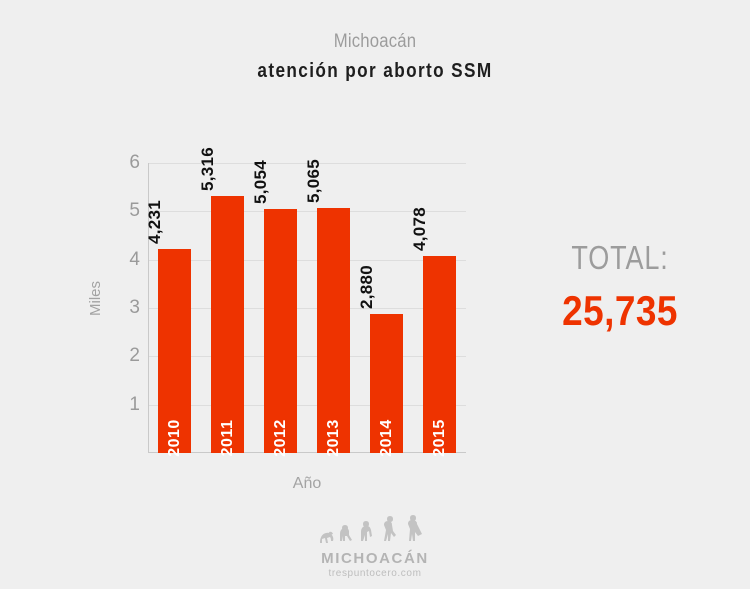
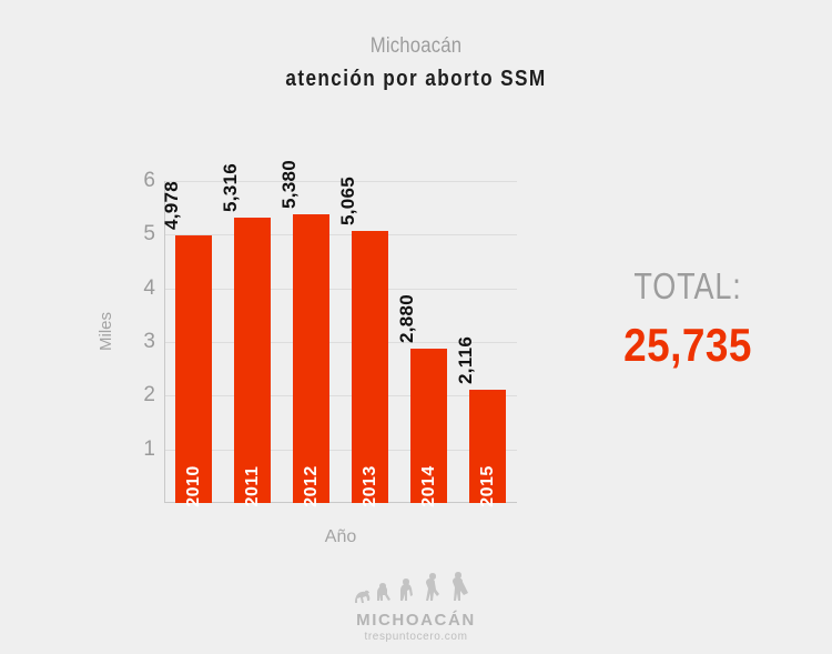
2010: 4,231 -> 4,978
2012: 5,054 -> 5,380
2015: 4,078 -> 2,116
